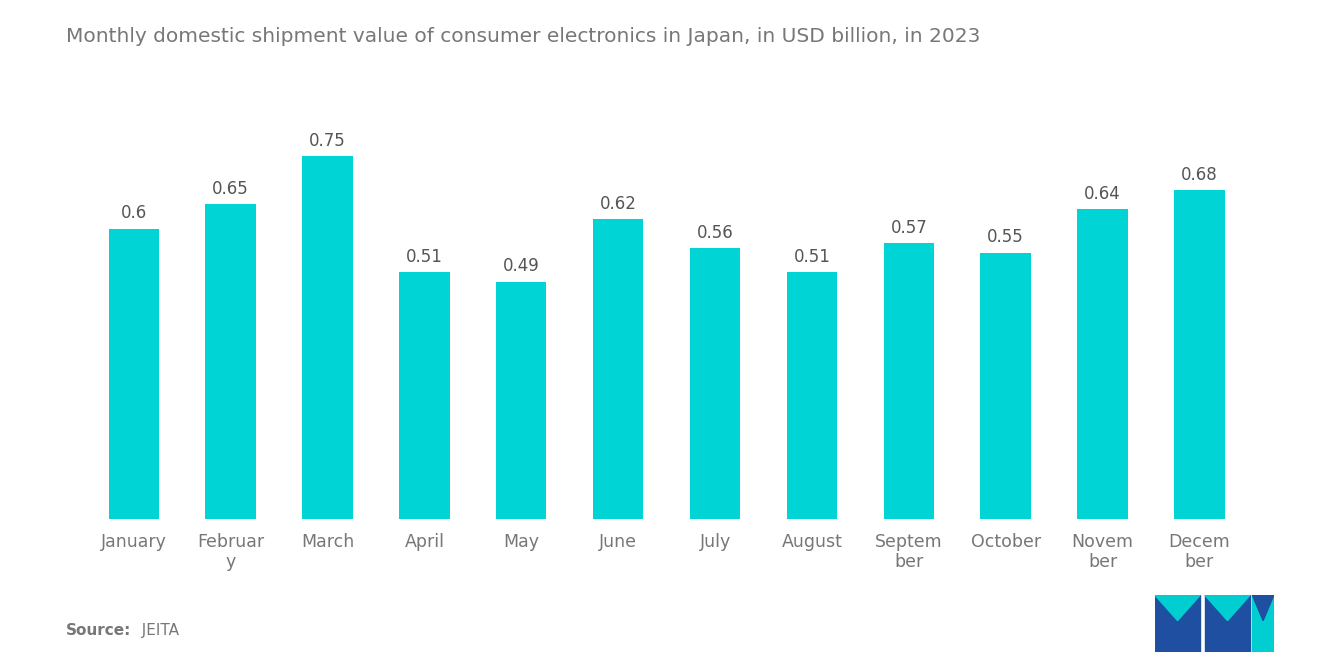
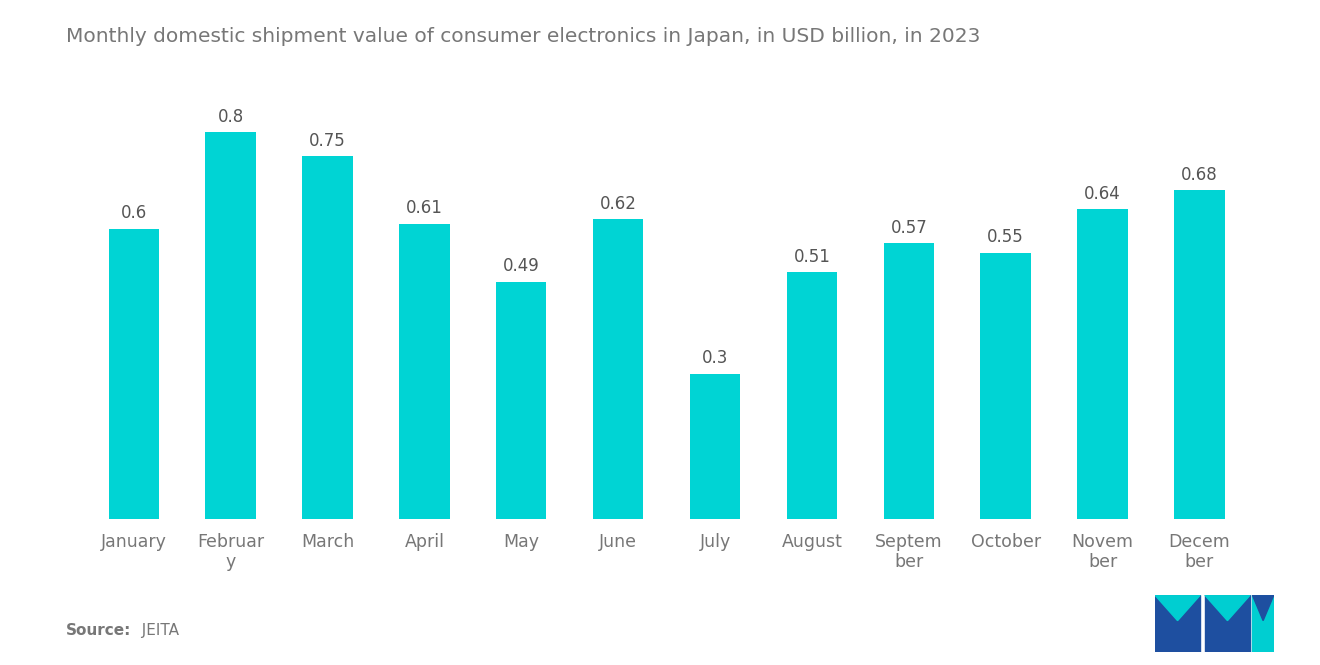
Februar y: 0.65 -> 0.8
April: 0.51 -> 0.61
July: 0.56 -> 0.3
